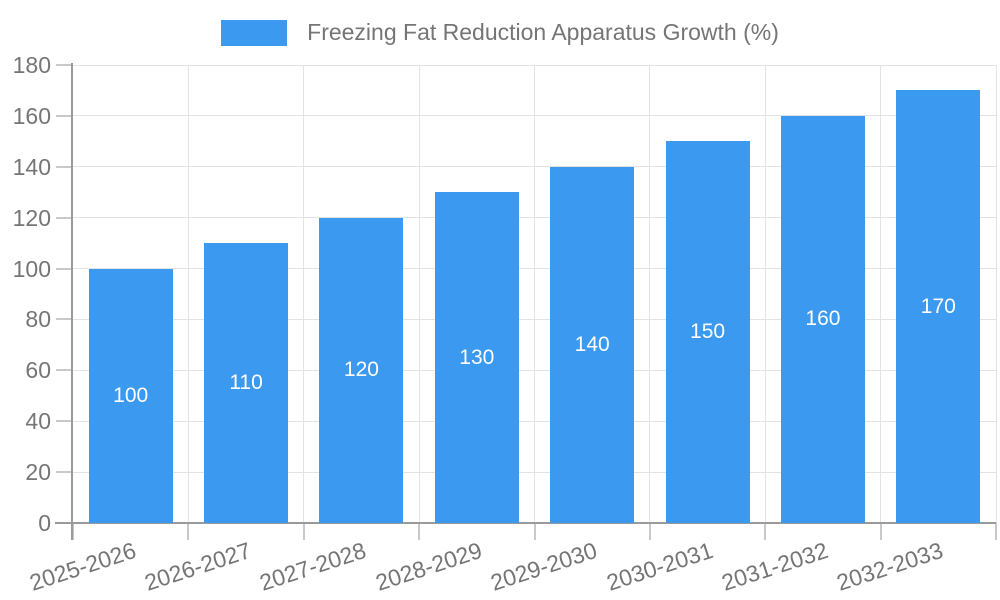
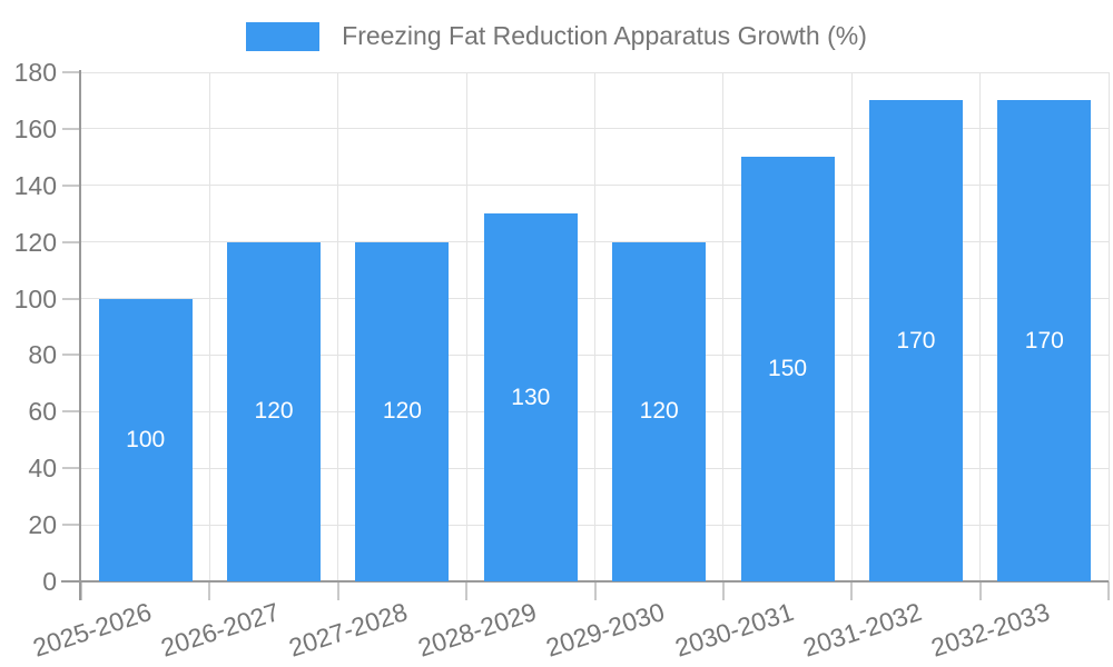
2026-2027: 110 -> 120
2029-2030: 140 -> 120
2031-2032: 160 -> 170
